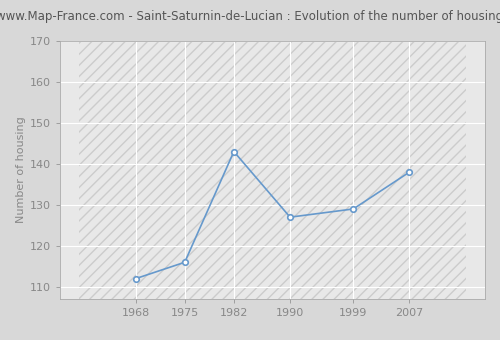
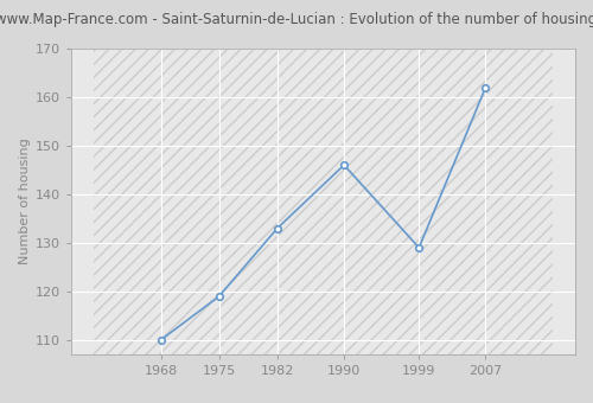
1968: 112 -> 110
1975: 116 -> 119
1982: 143 -> 133
1990: 127 -> 146
2007: 138 -> 162
